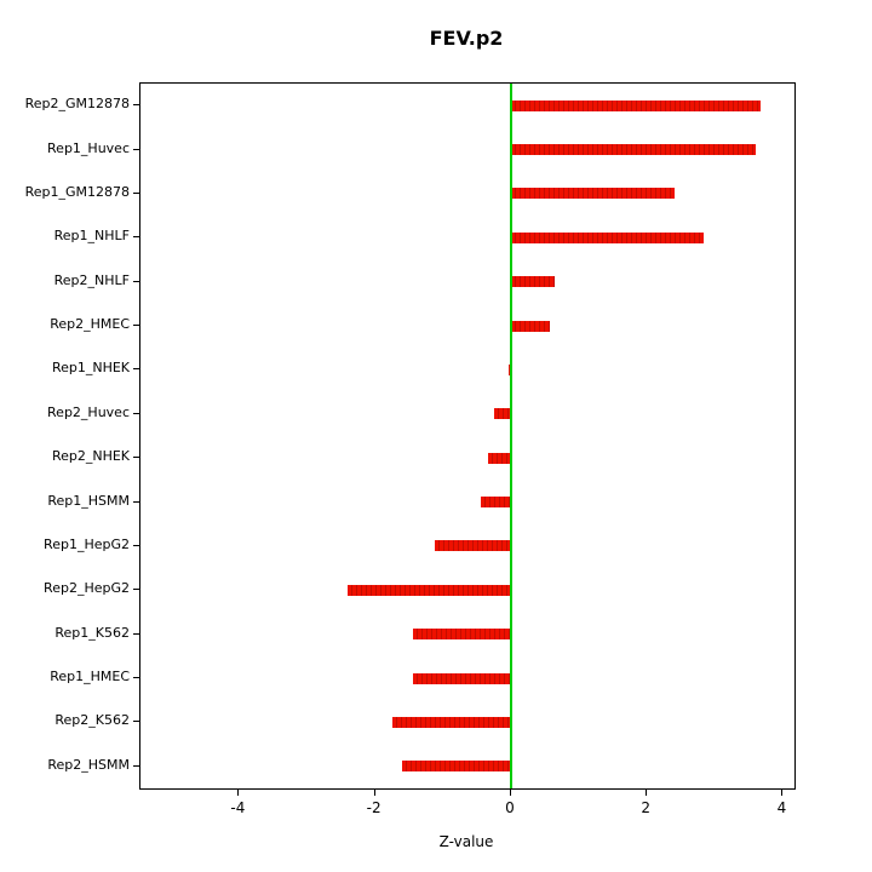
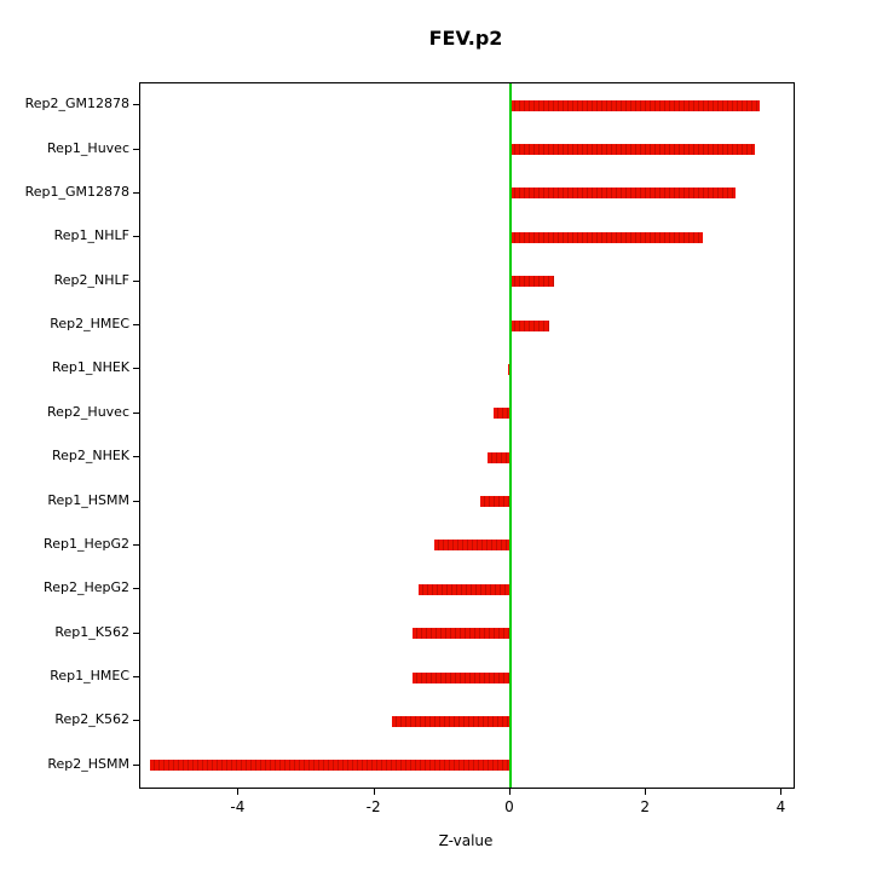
Rep1_GM12878: 2.4 -> 3.3
Rep2_HepG2: -2.4 -> -1.4
Rep2_HSMM: -1.6 -> -5.3
